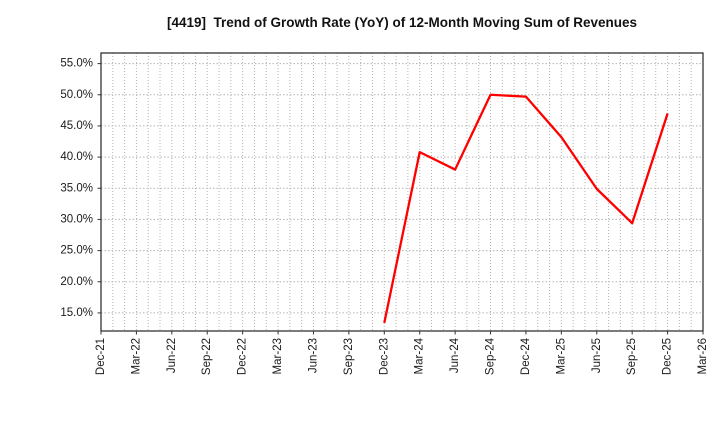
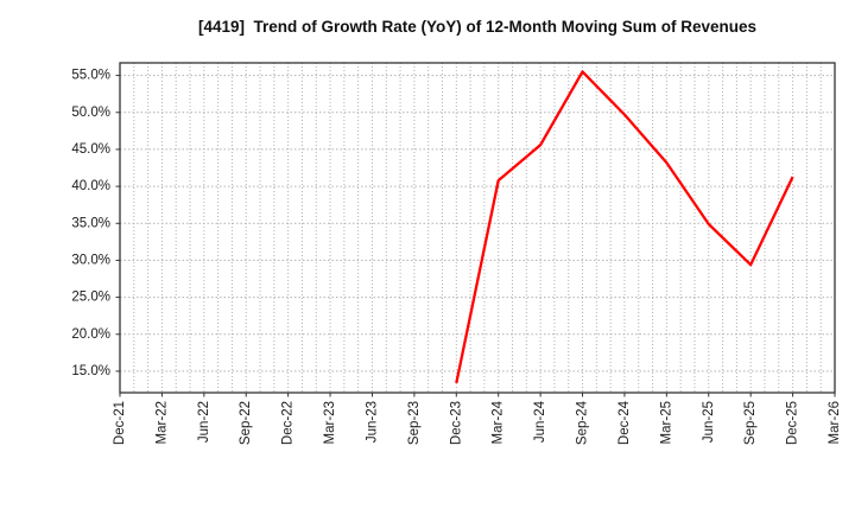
Jun-24: 38% -> 46%
Sep-24: 50% -> 56%
Dec-25: 47% -> 41%
